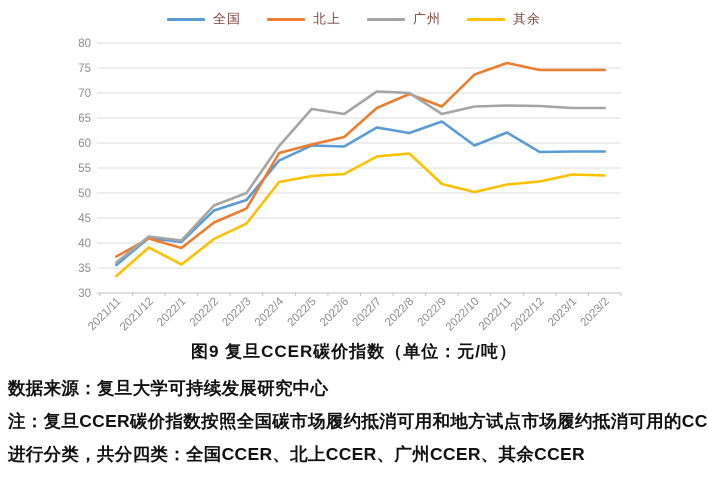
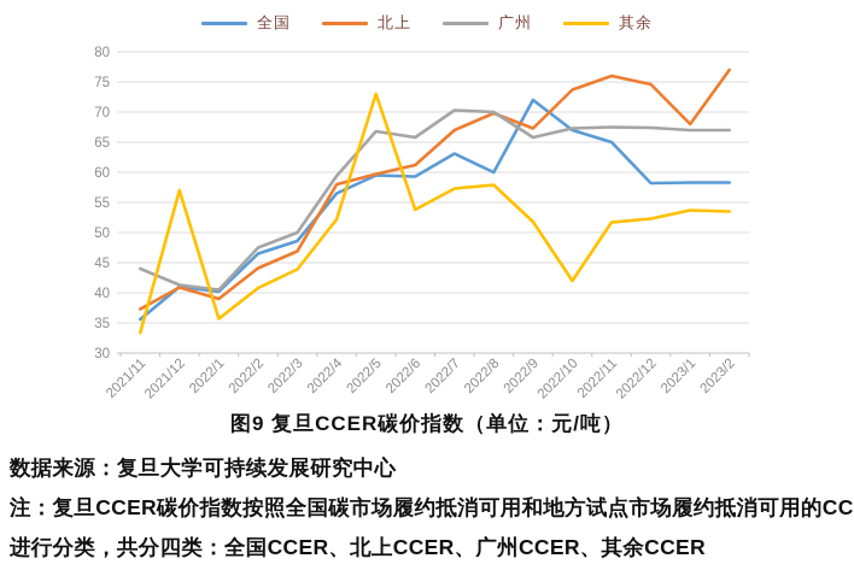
广州/2021/11: 36 -> 44
其余/2021/12: 39 -> 57
其余/2022/5: 53 -> 73
全国/2022/8: 62 -> 60
全国/2022/9: 64 -> 72
全国/2022/10: 60 -> 67
其余/2022/10: 50 -> 42
全国/2022/11: 62 -> 65
北上/2023/1: 75 -> 68
北上/2023/2: 75 -> 77
